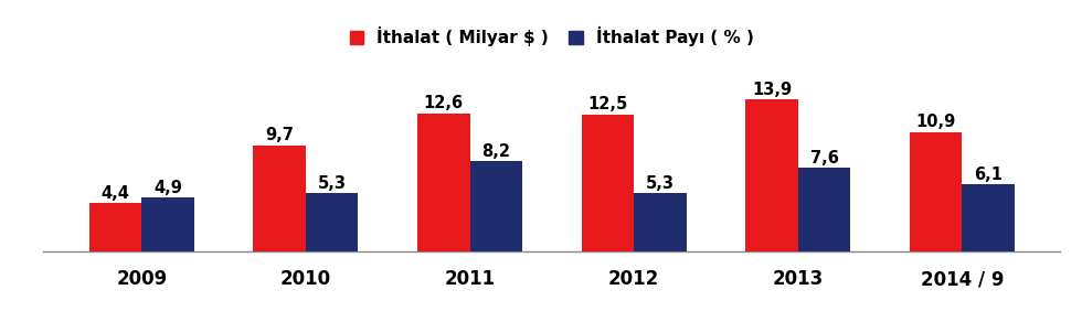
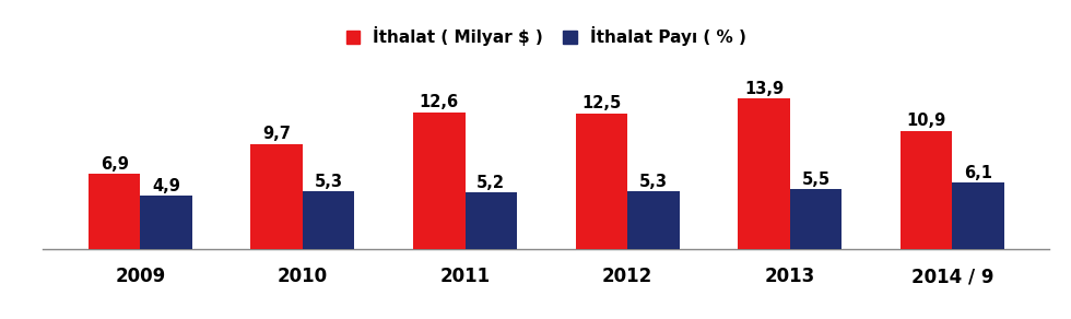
İthalat ( Milyar $ )/2009: 4,4 -> 6,9
İthalat Payı ( % )/2011: 8,2 -> 5,2
İthalat Payı ( % )/2013: 7,6 -> 5,5
